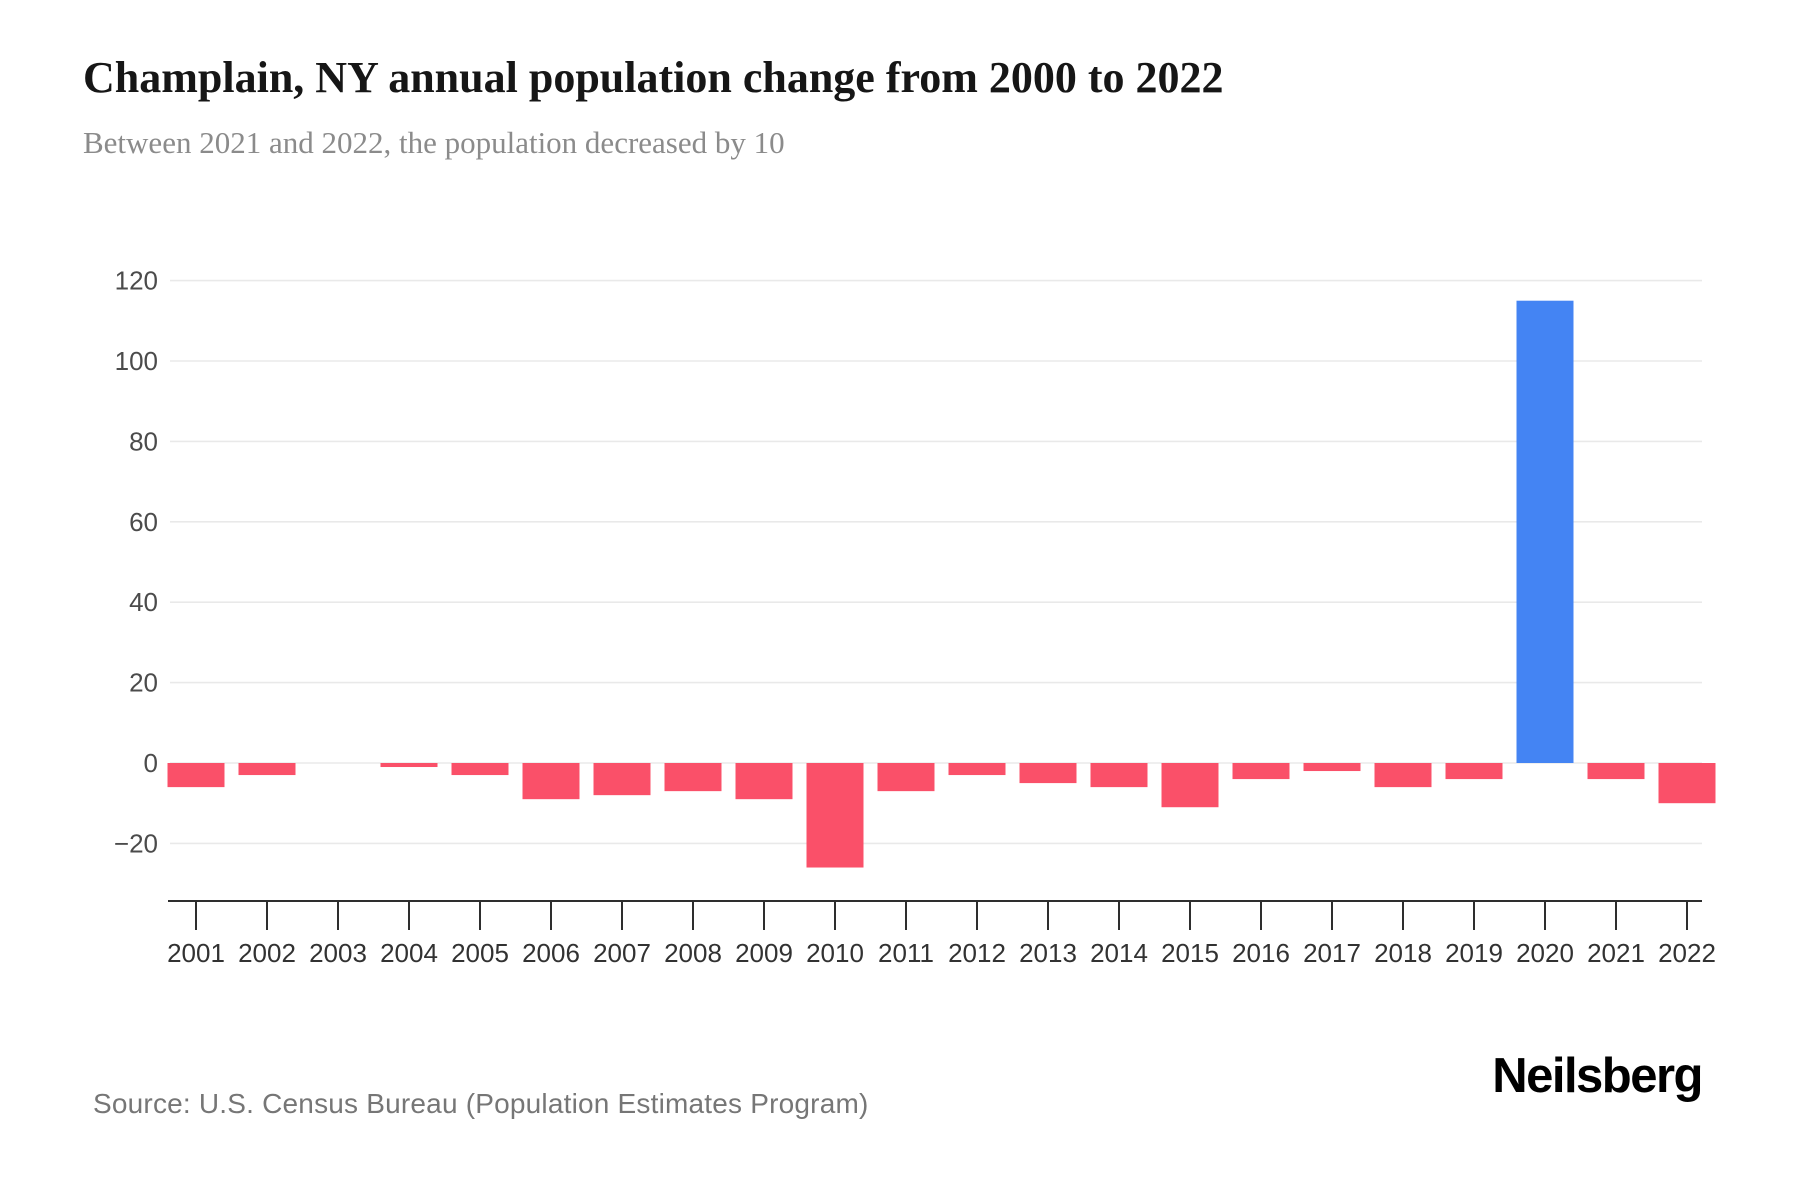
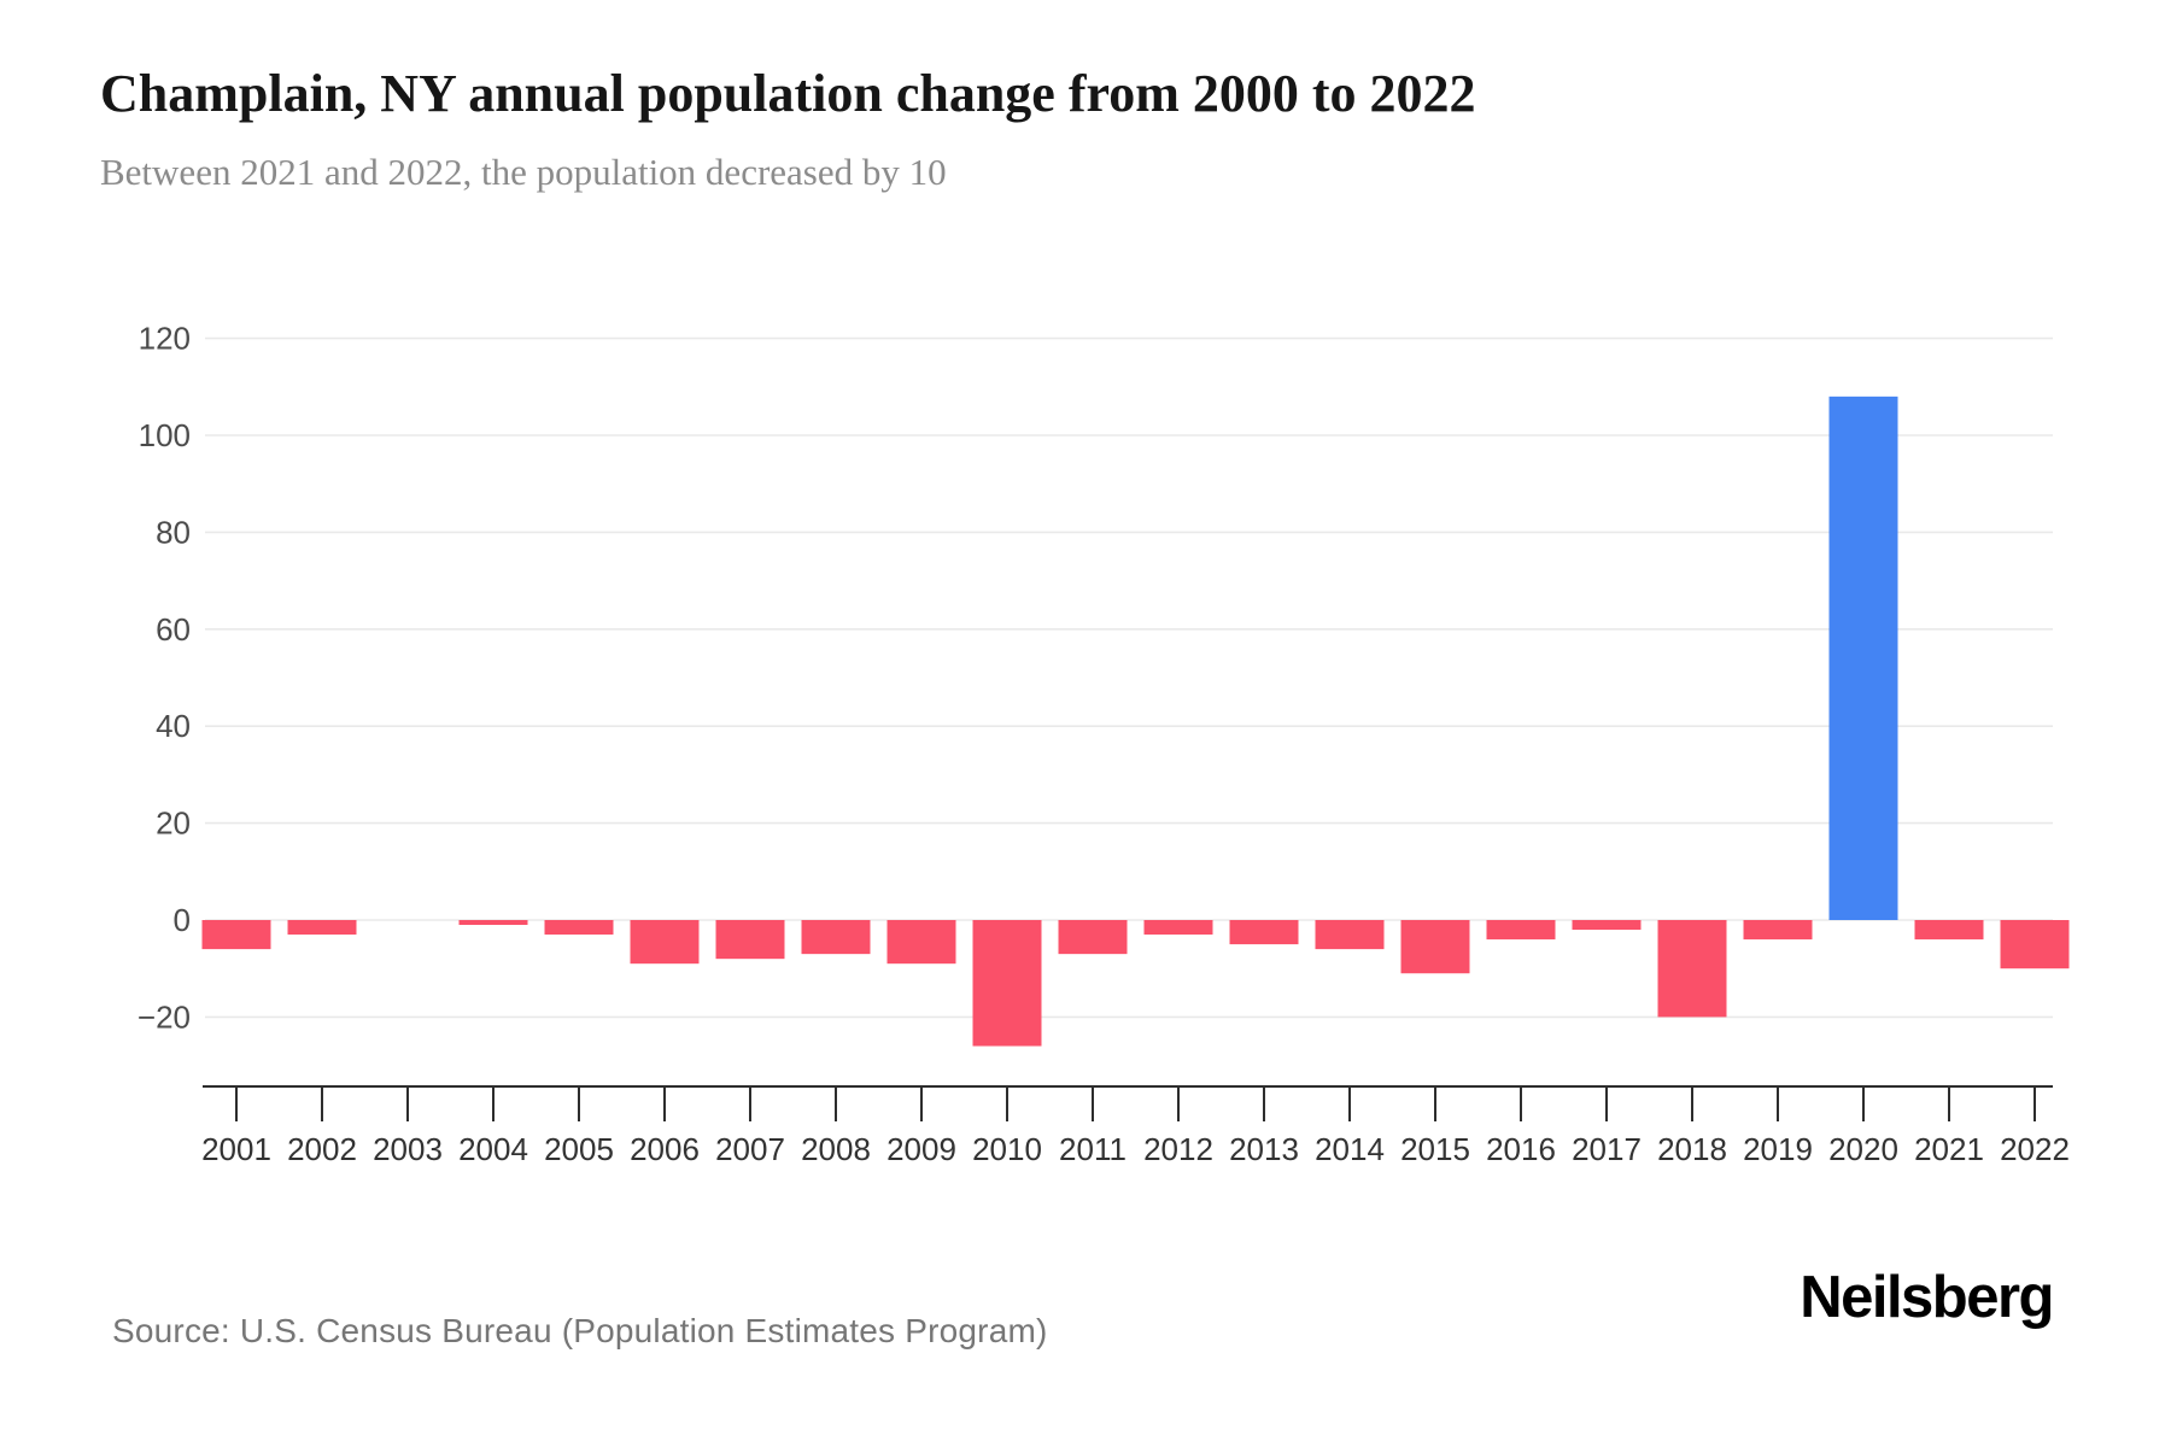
2018: -6 -> -20
2020: 115 -> 108
